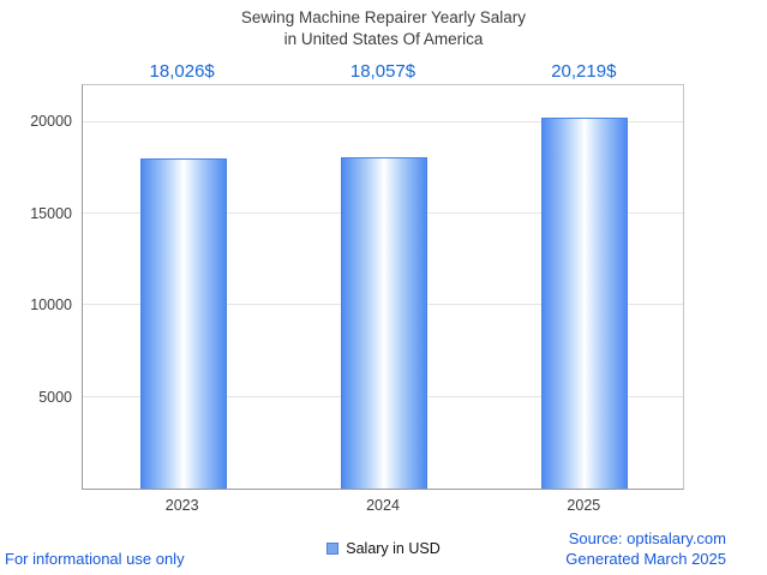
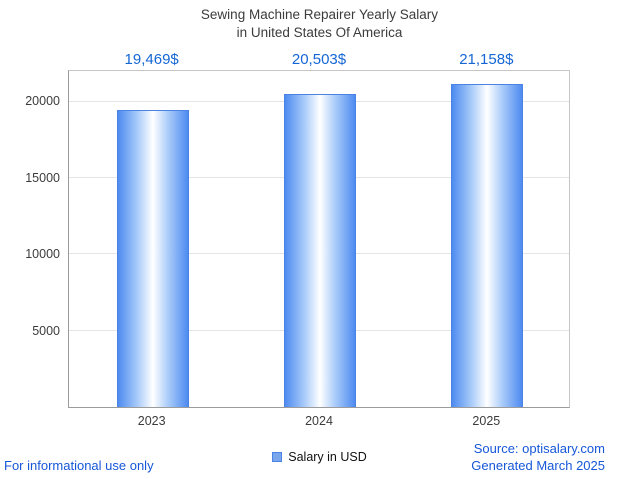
2023: 18,026 -> 19,469
2024: 18,057 -> 20,503
2025: 20,219 -> 21,158
